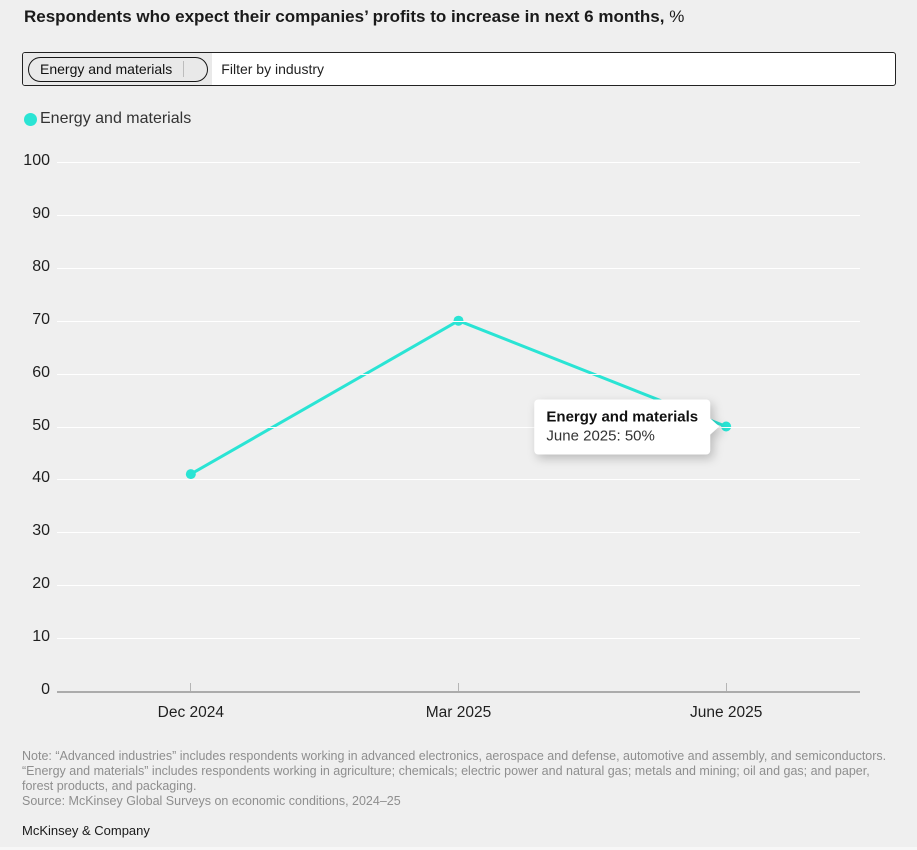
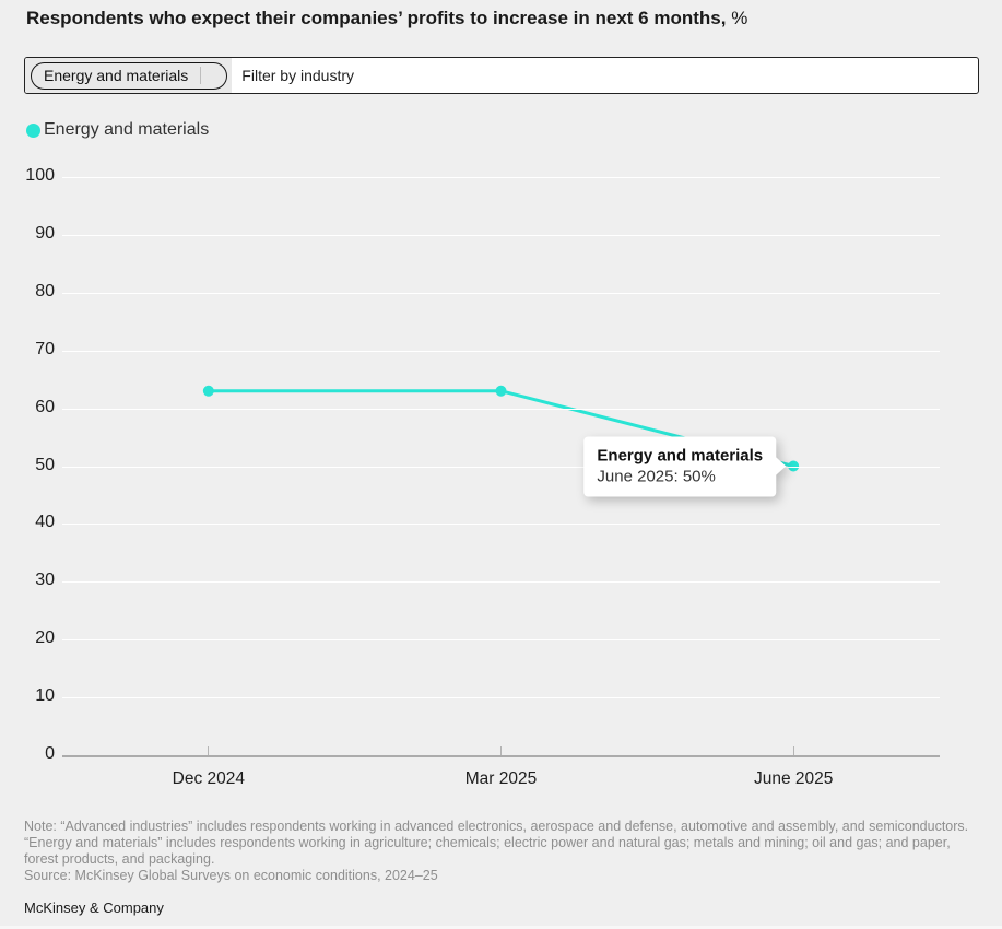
Dec 2024: 41 -> 63
Mar 2025: 70 -> 63
